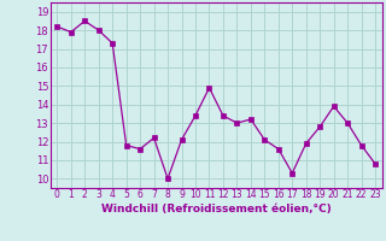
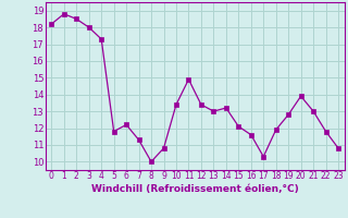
1: 17.9 -> 18.8
6: 11.6 -> 12.2
7: 12.2 -> 11.3
9: 12.1 -> 10.8
